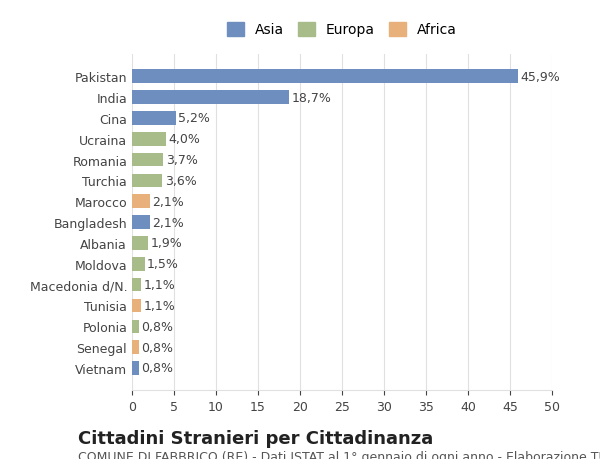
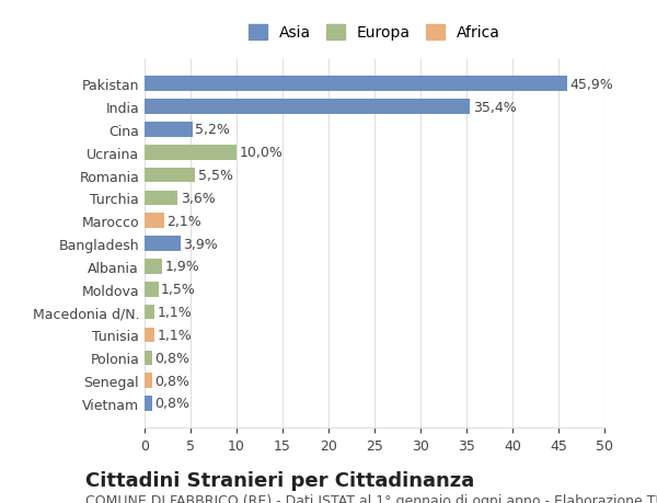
India: 18,7% -> 35,4%
Ucraina: 4,0% -> 10,0%
Romania: 3,7% -> 5,5%
Bangladesh: 2,1% -> 3,9%
